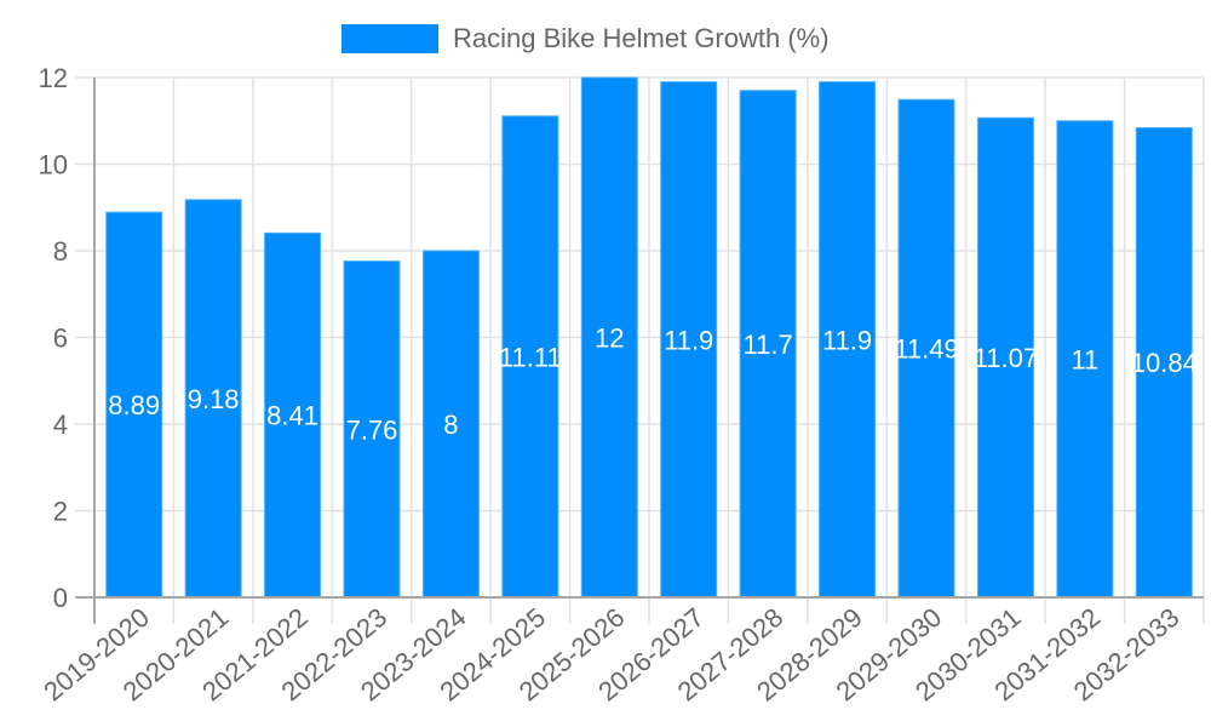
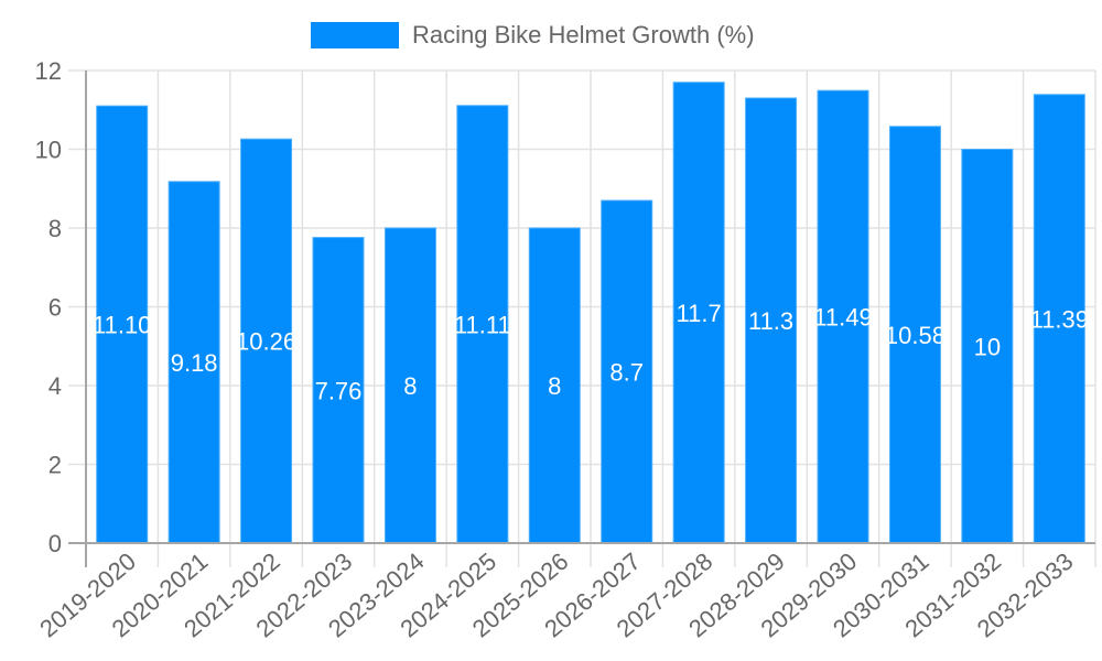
2019-2020: 8.89 -> 11.10
2021-2022: 8.41 -> 10.26
2025-2026: 12 -> 8
2026-2027: 11.9 -> 8.7
2028-2029: 11.9 -> 11.3
2030-2031: 11.07 -> 10.58
2031-2032: 11 -> 10
2032-2033: 10.84 -> 11.39
